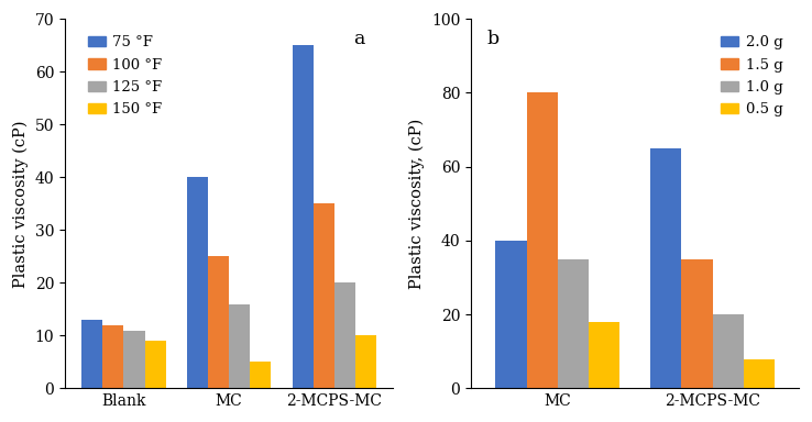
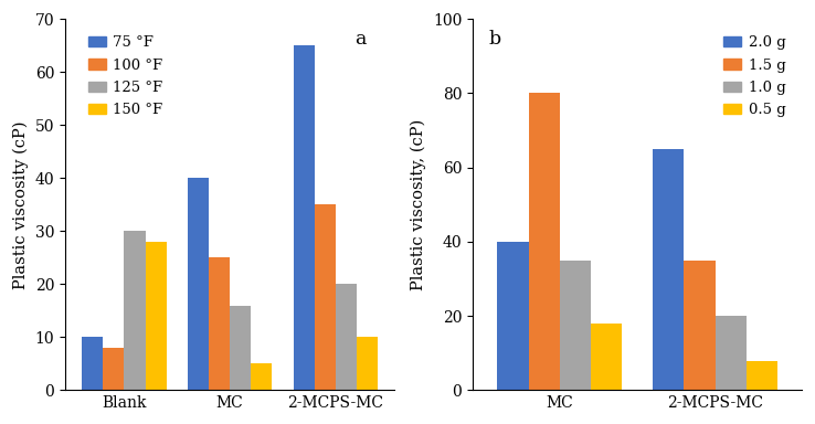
75 °F/Blank: 13 -> 10
100 °F/Blank: 12 -> 8
125 °F/Blank: 11 -> 30
150 °F/Blank: 9 -> 28
